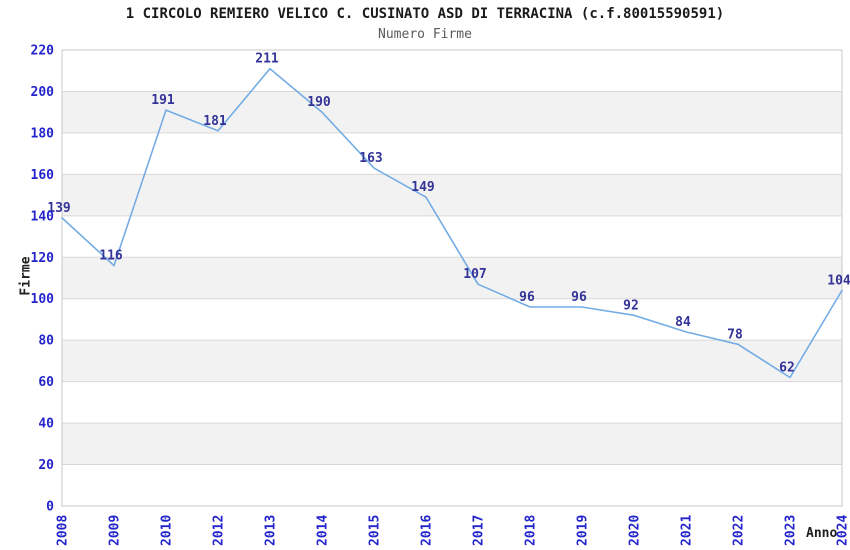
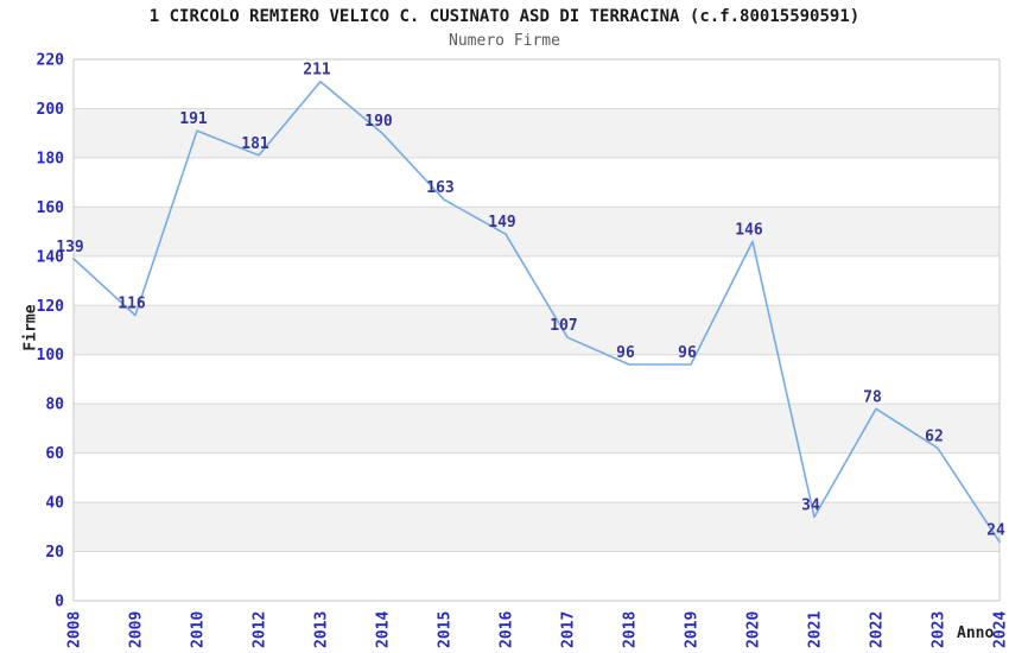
2020: 92 -> 146
2021: 84 -> 34
2024: 104 -> 24
